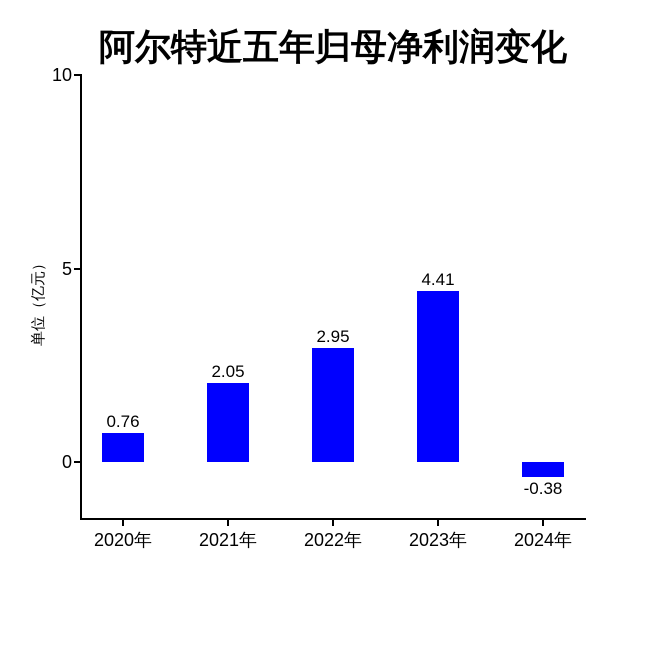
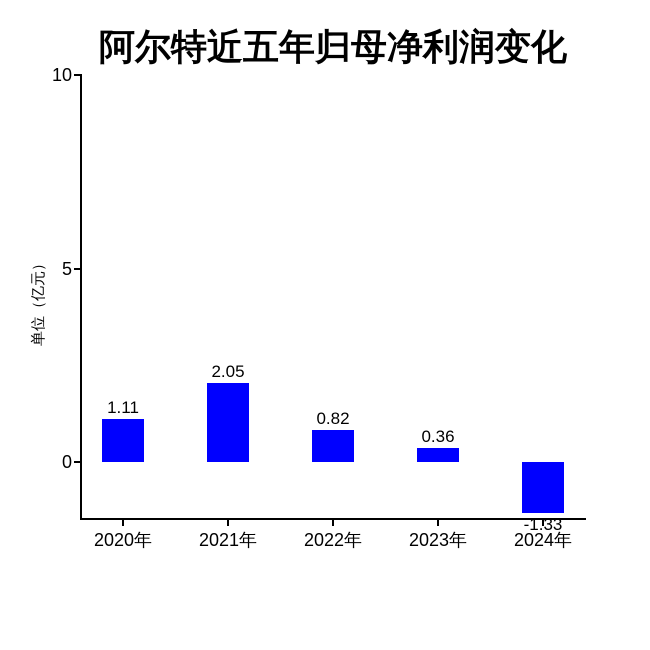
2020年: 0.76 -> 1.11
2022年: 2.95 -> 0.82
2023年: 4.41 -> 0.36
2024年: -0.38 -> -1.33
